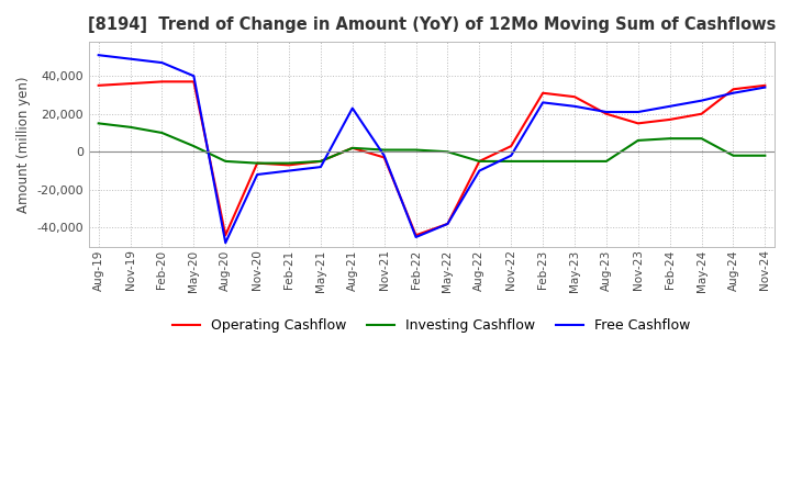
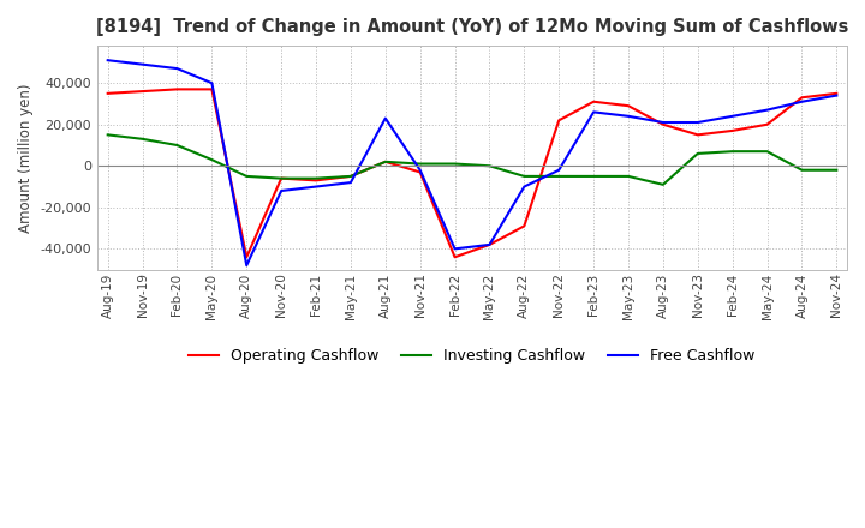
Free Cashflow/Feb-22: -45,000 -> -40,000
Operating Cashflow/Aug-22: -5,000 -> -29,000
Operating Cashflow/Nov-22: 3,000 -> 22,000
Investing Cashflow/Aug-23: -5,000 -> -9,000
